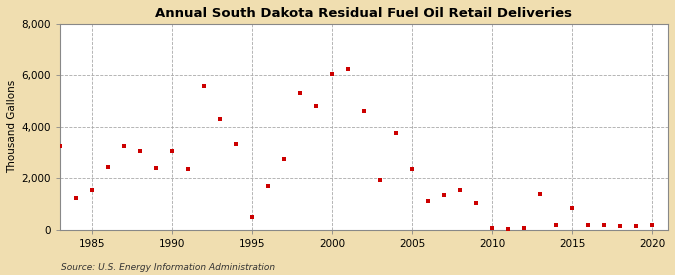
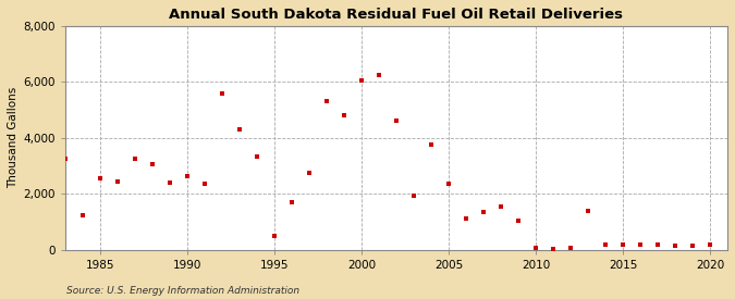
1985: 1,550 -> 2,550
1990: 3,050 -> 2,650
2015: 850 -> 180
